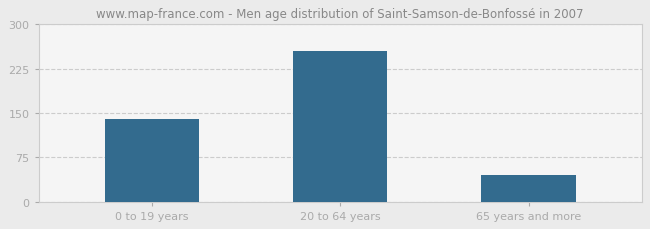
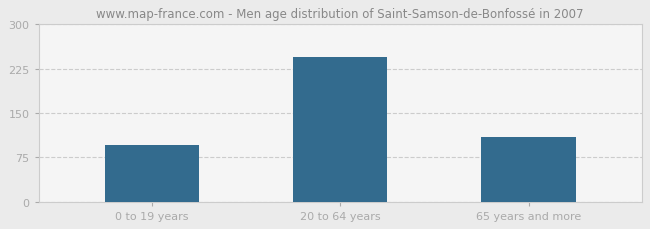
0 to 19 years: 140 -> 96
20 to 64 years: 255 -> 244
65 years and more: 45 -> 110
